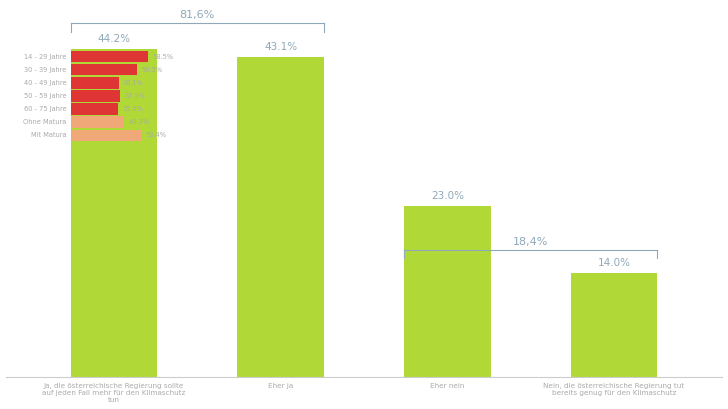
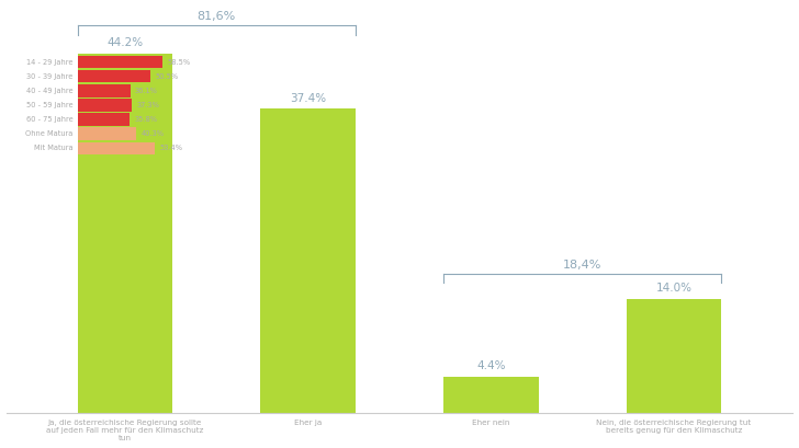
Eher ja: 43.1% -> 37.4%
Eher nein: 23.0% -> 4.4%
